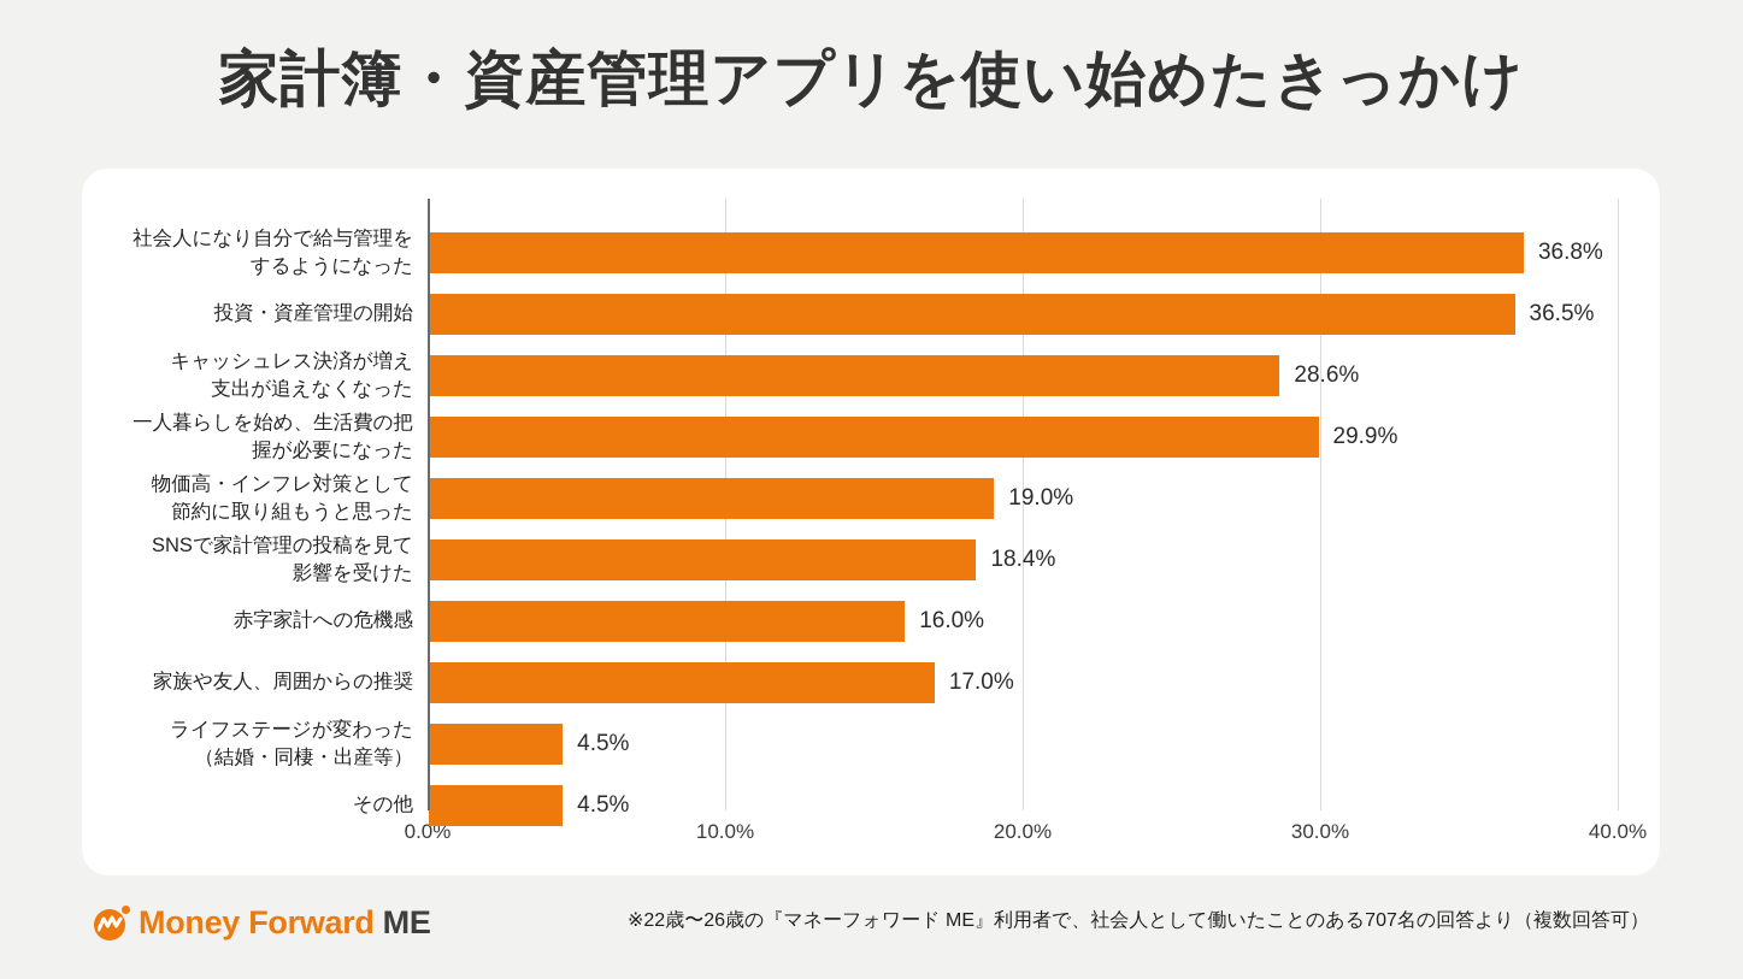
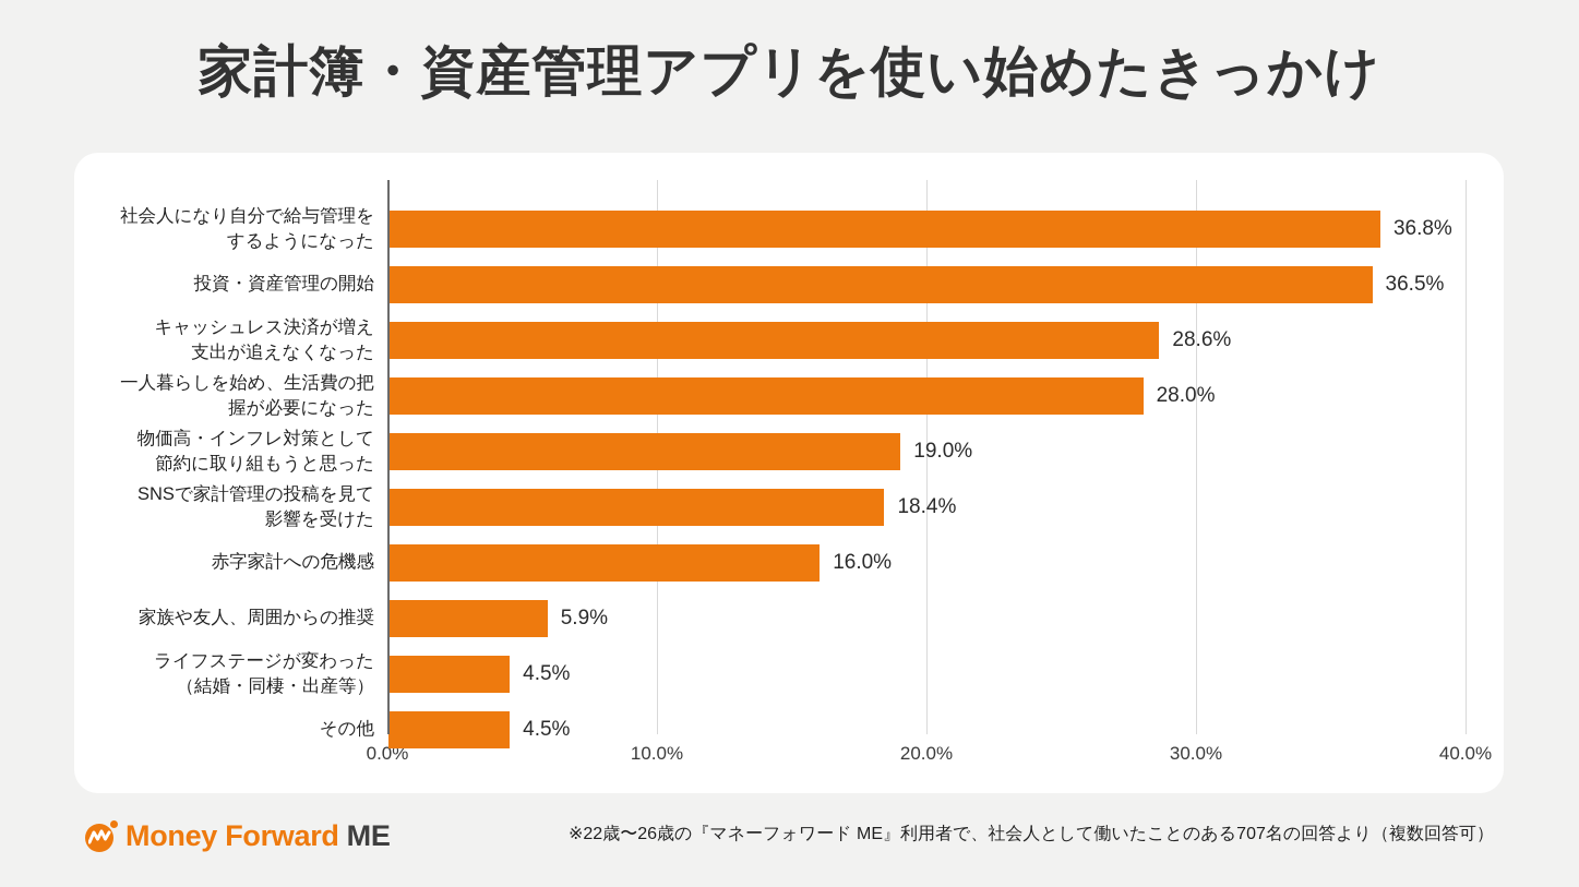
一人暮らしを始め、生活費の把 握が必要になった: 29.9% -> 28.0%
家族や友人、周囲からの推奨: 17.0% -> 5.9%
